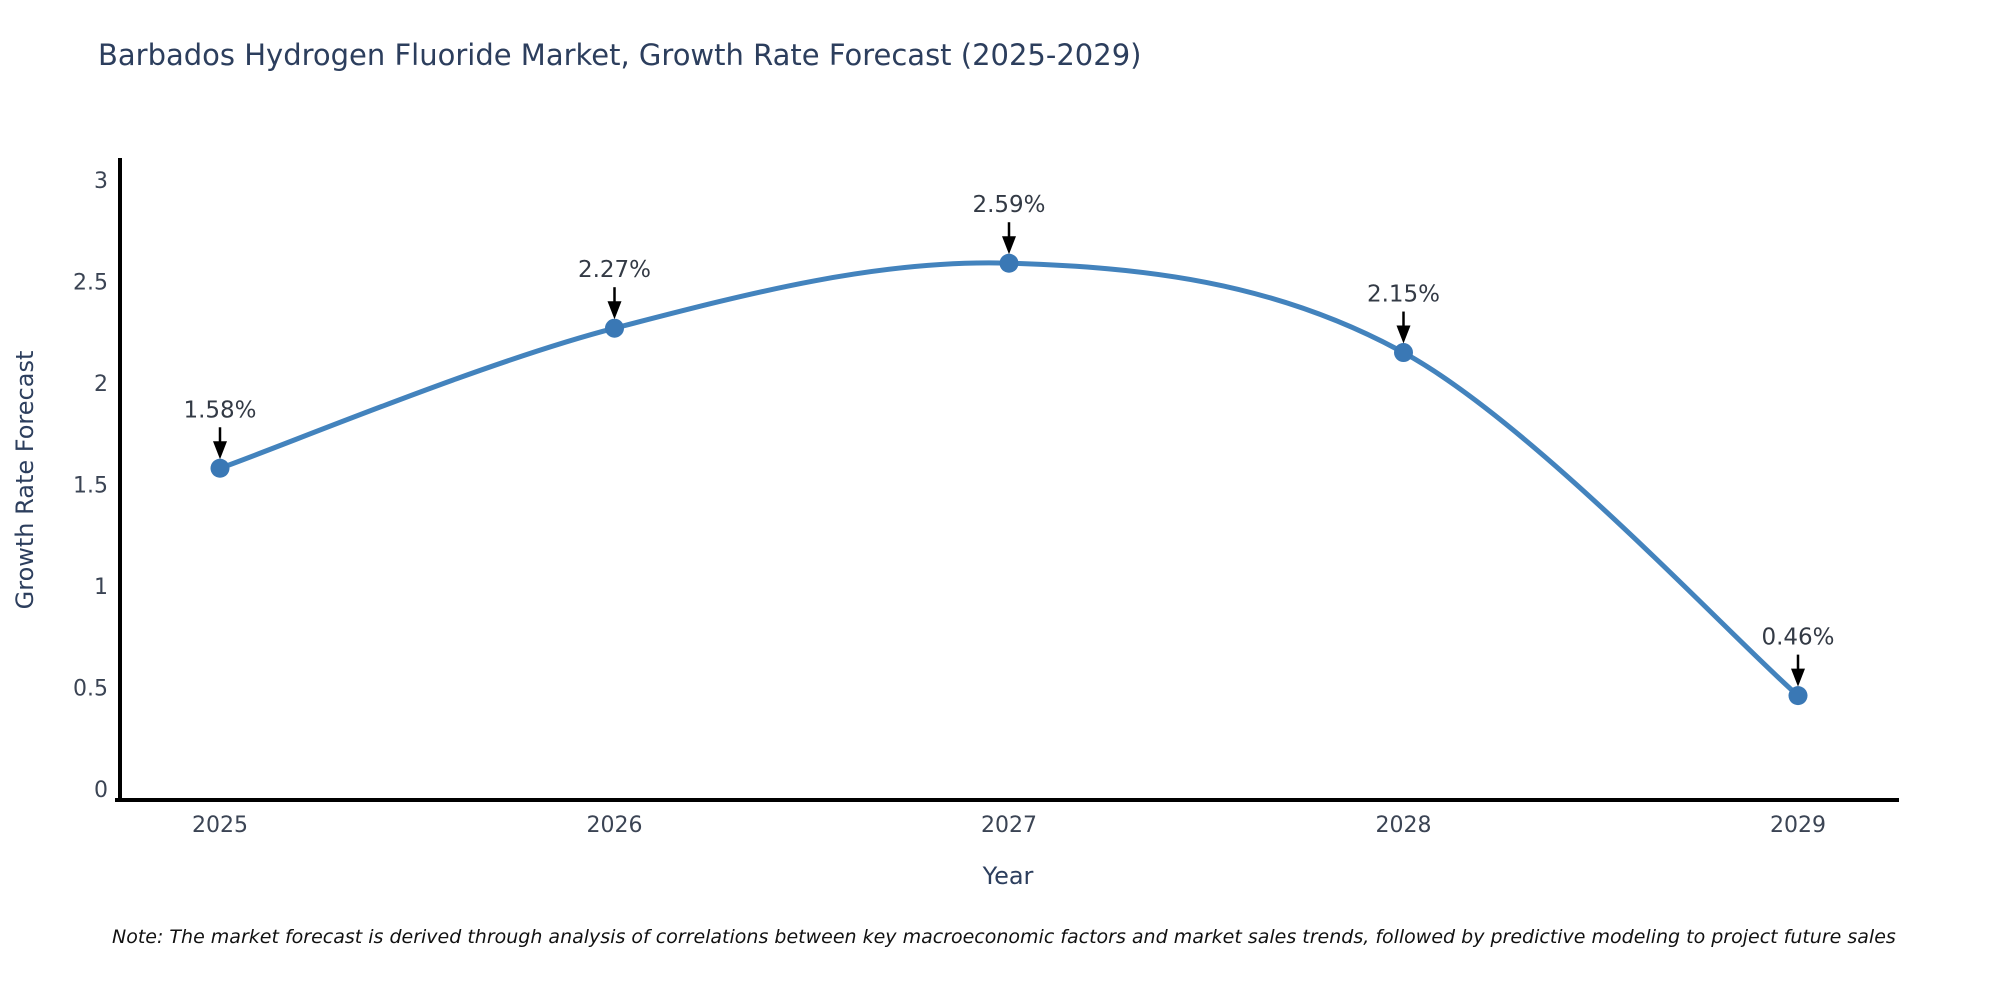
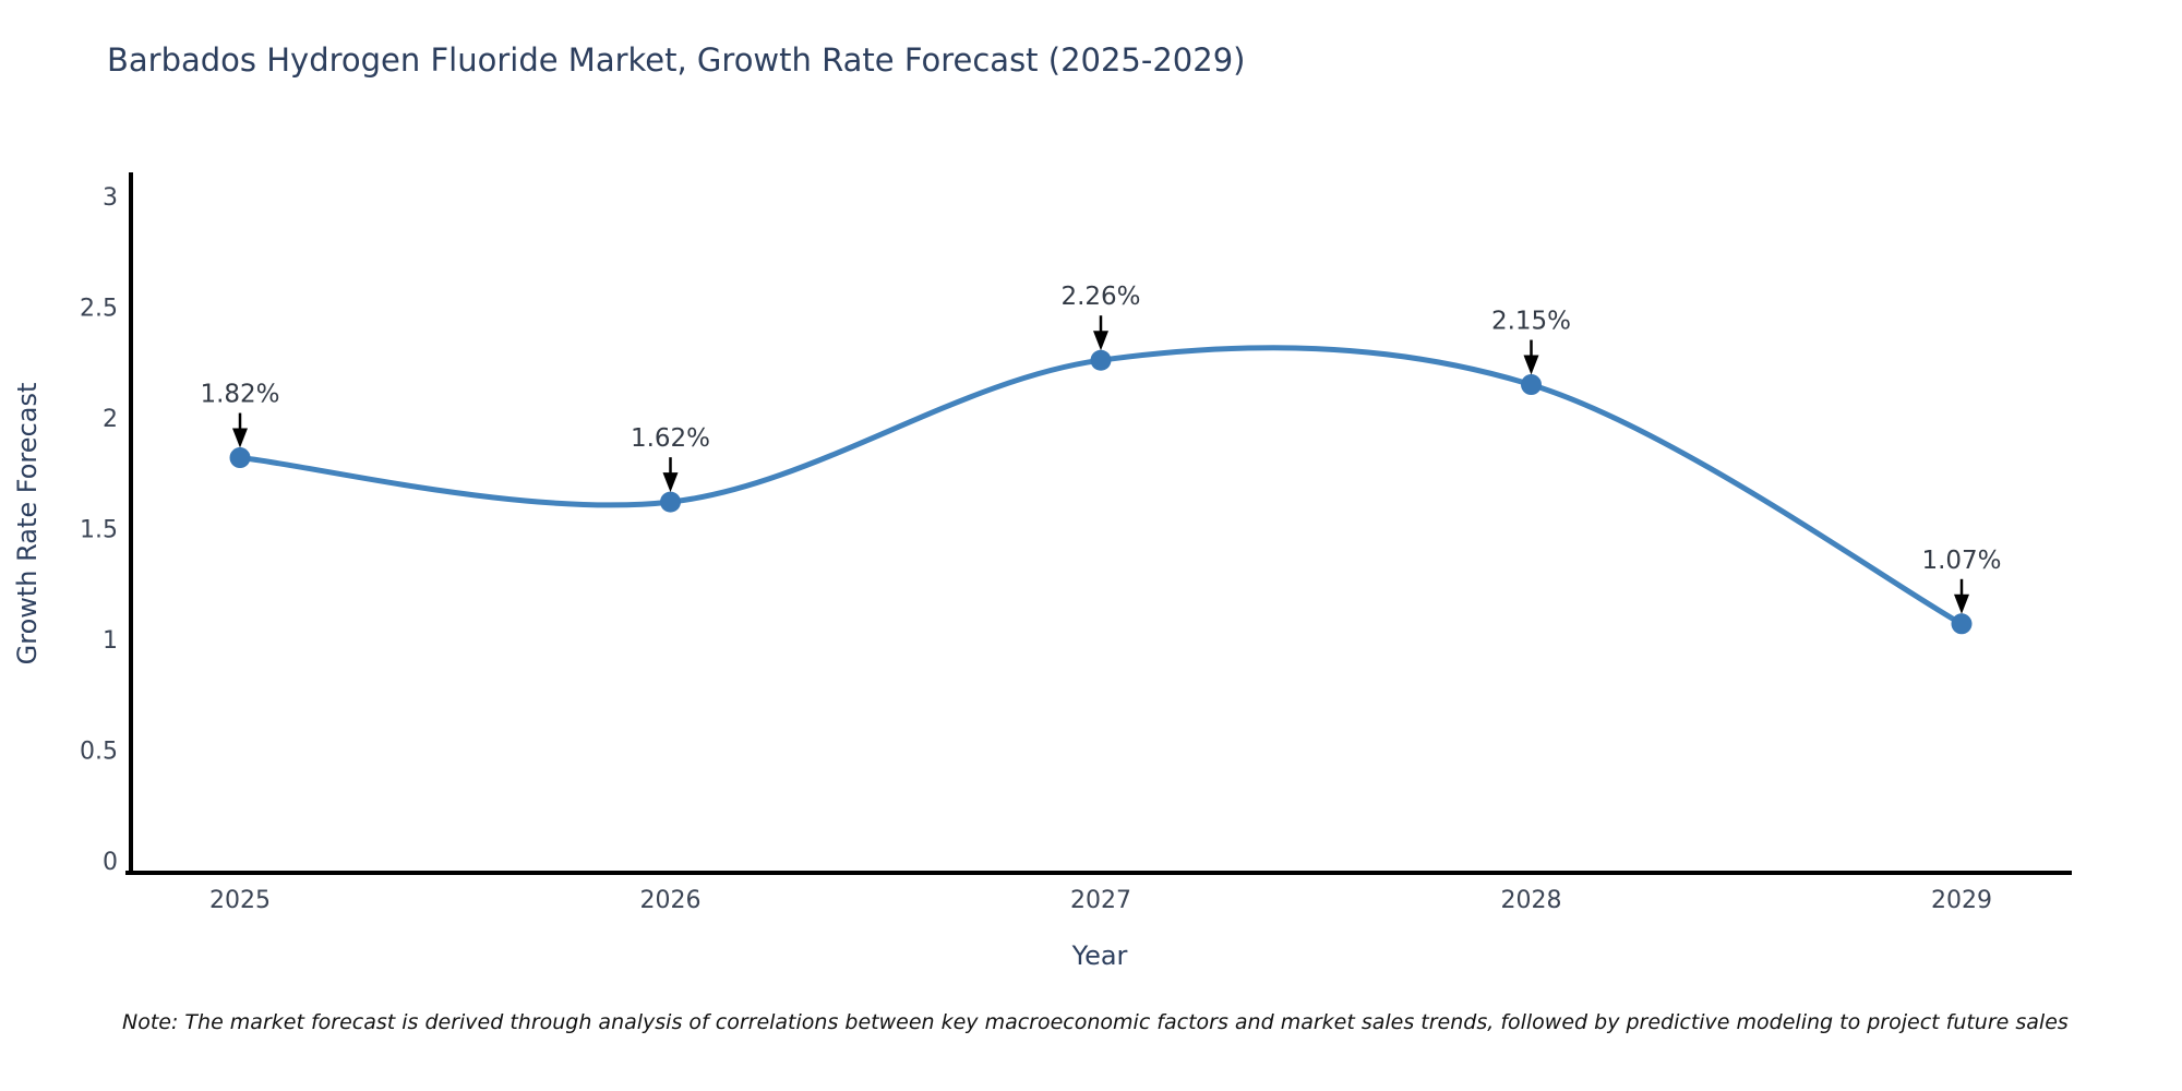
2025: 1.58% -> 1.82%
2026: 2.27% -> 1.62%
2027: 2.59% -> 2.26%
2029: 0.46% -> 1.07%
